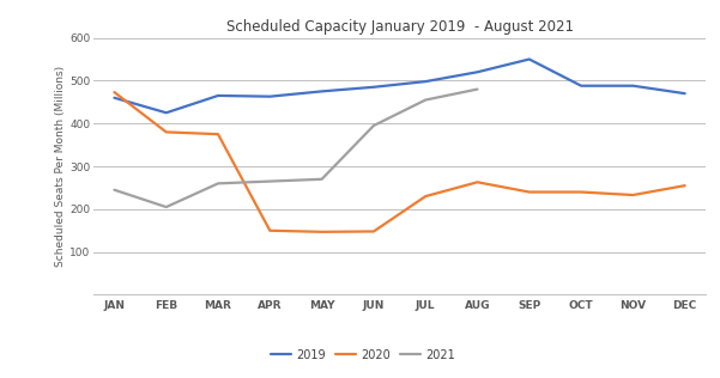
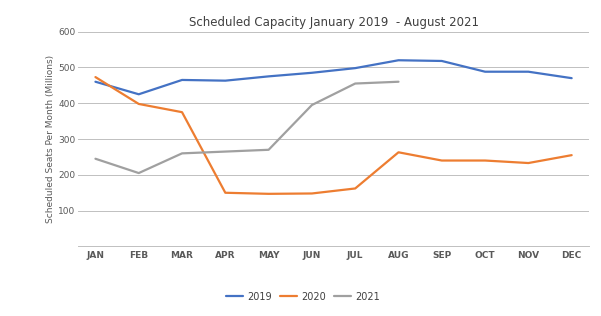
2020/FEB: 380 -> 398
2020/JUL: 230 -> 162
2021/AUG: 480 -> 460
2019/SEP: 550 -> 518
